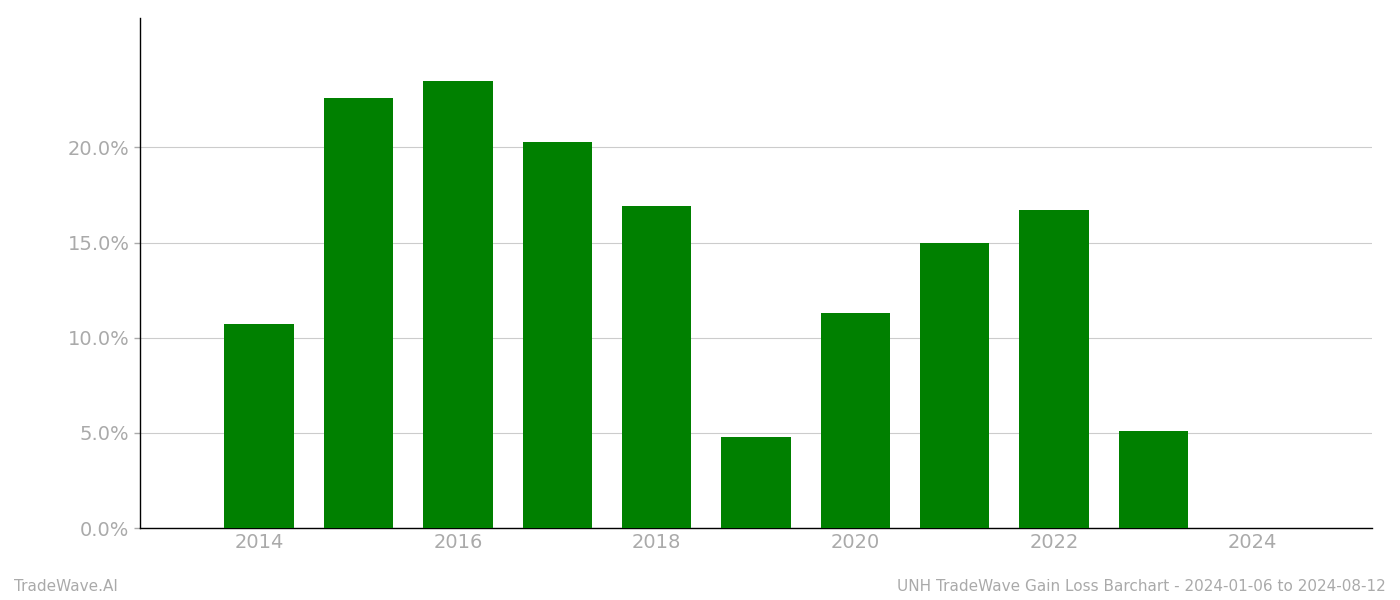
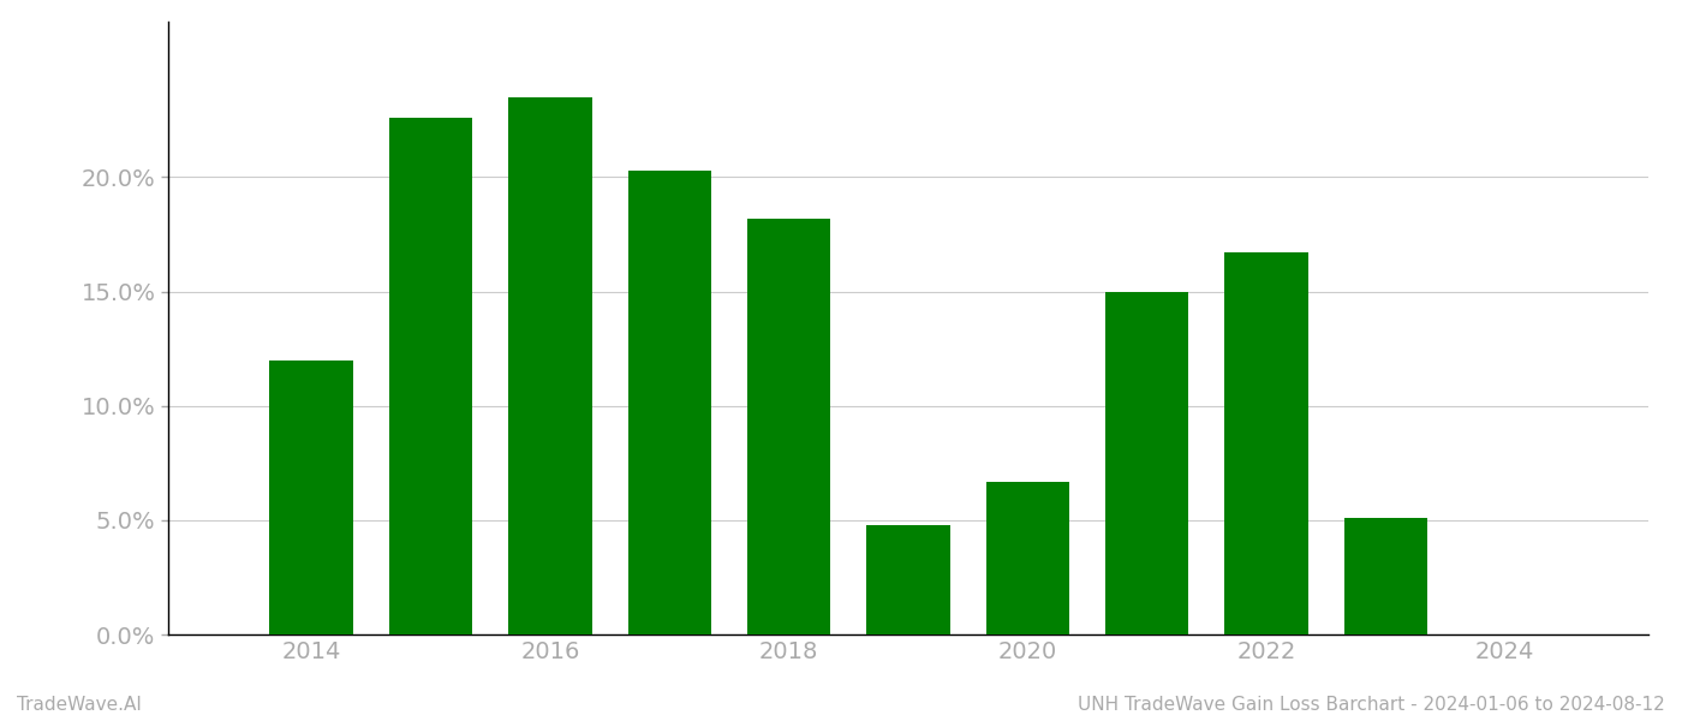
2014: 10.7% -> 12.0%
2018: 16.9% -> 18.2%
2020: 11.3% -> 6.7%
